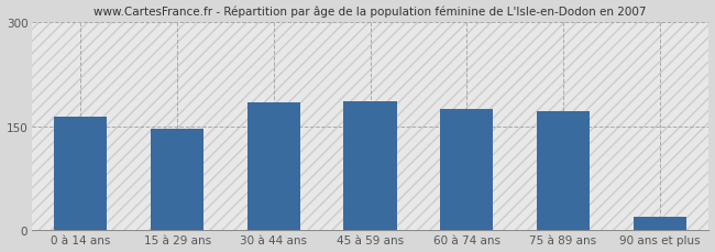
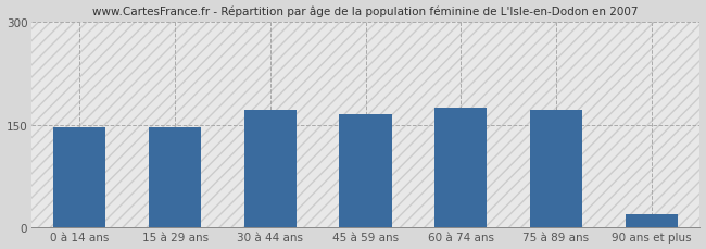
0 à 14 ans: 164 -> 147
30 à 44 ans: 184 -> 172
45 à 59 ans: 186 -> 166
